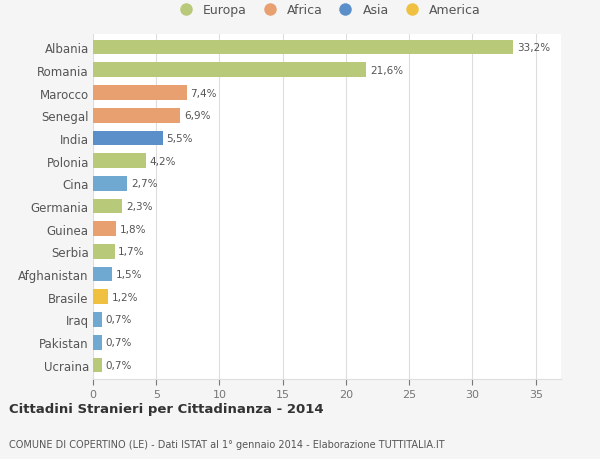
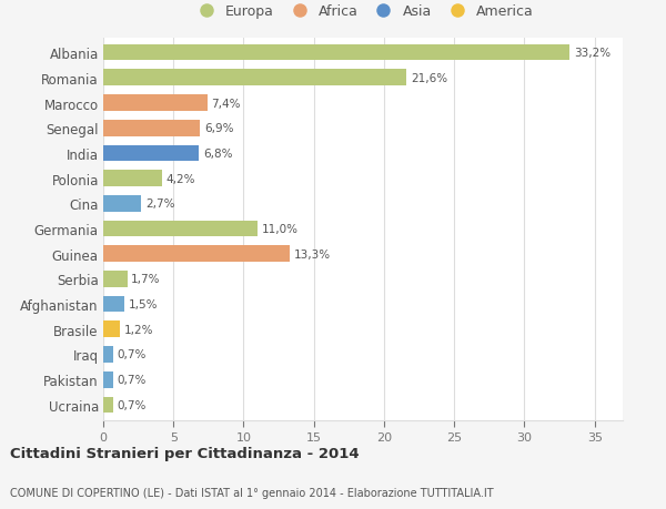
India: 5,5% -> 6,8%
Germania: 2,3% -> 11,0%
Guinea: 1,8% -> 13,3%
